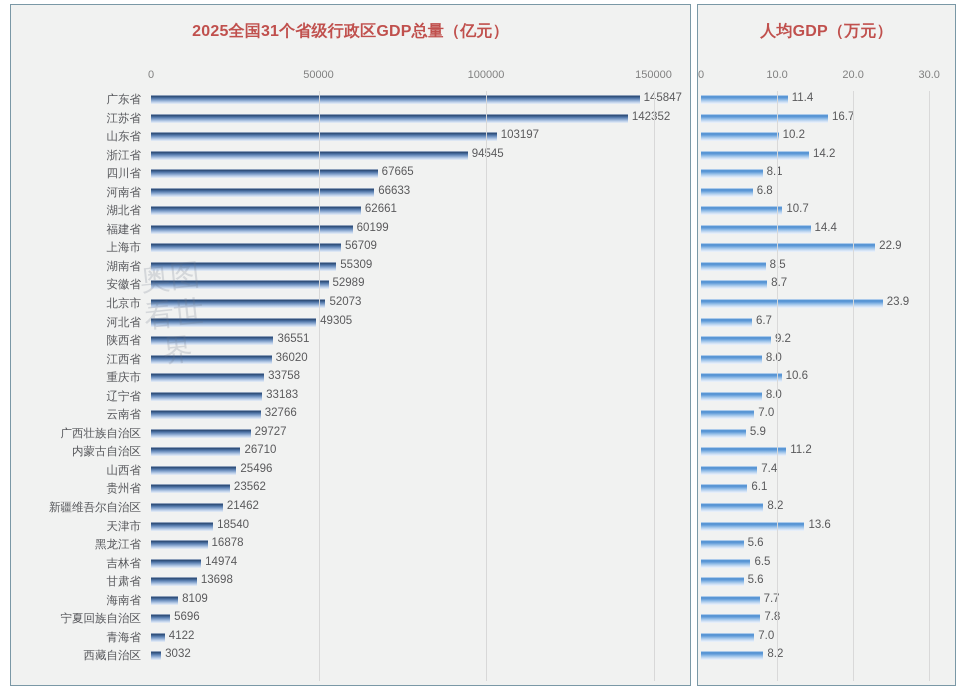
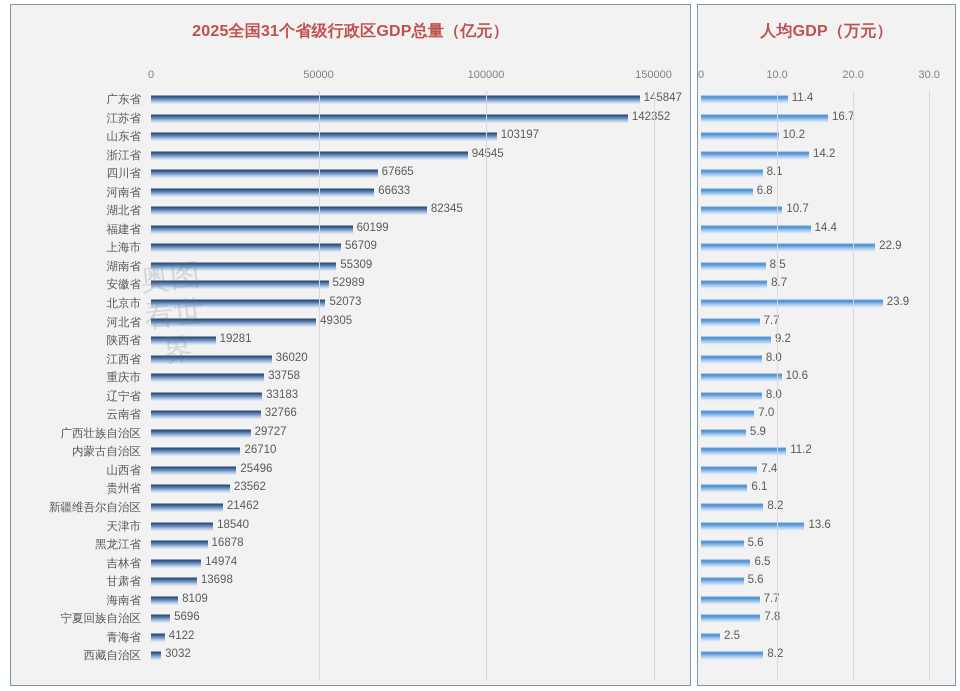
2025全国31个省级行政区GDP总量（亿元）/湖北省: 62661 -> 82345
2025全国31个省级行政区GDP总量（亿元）/陕西省: 36551 -> 19281
人均GDP（万元）/河北省: 6.7 -> 7.7
人均GDP（万元）/青海省: 7.0 -> 2.5
